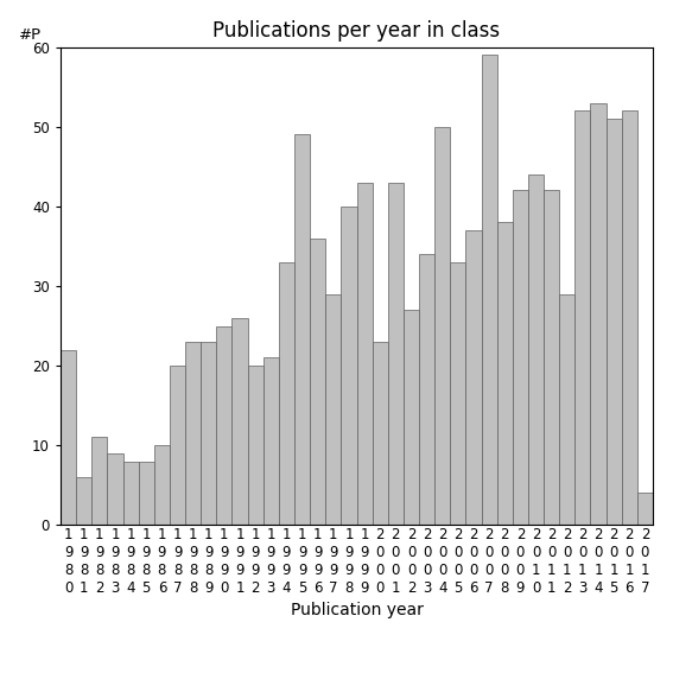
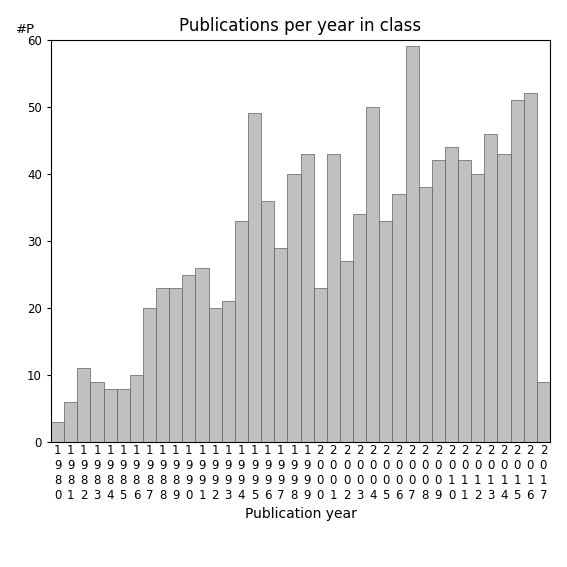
1 9 8 0: 22 -> 3
2 0 1 2: 29 -> 40
2 0 1 3: 52 -> 46
2 0 1 4: 53 -> 43
2 0 1 7: 4 -> 9
